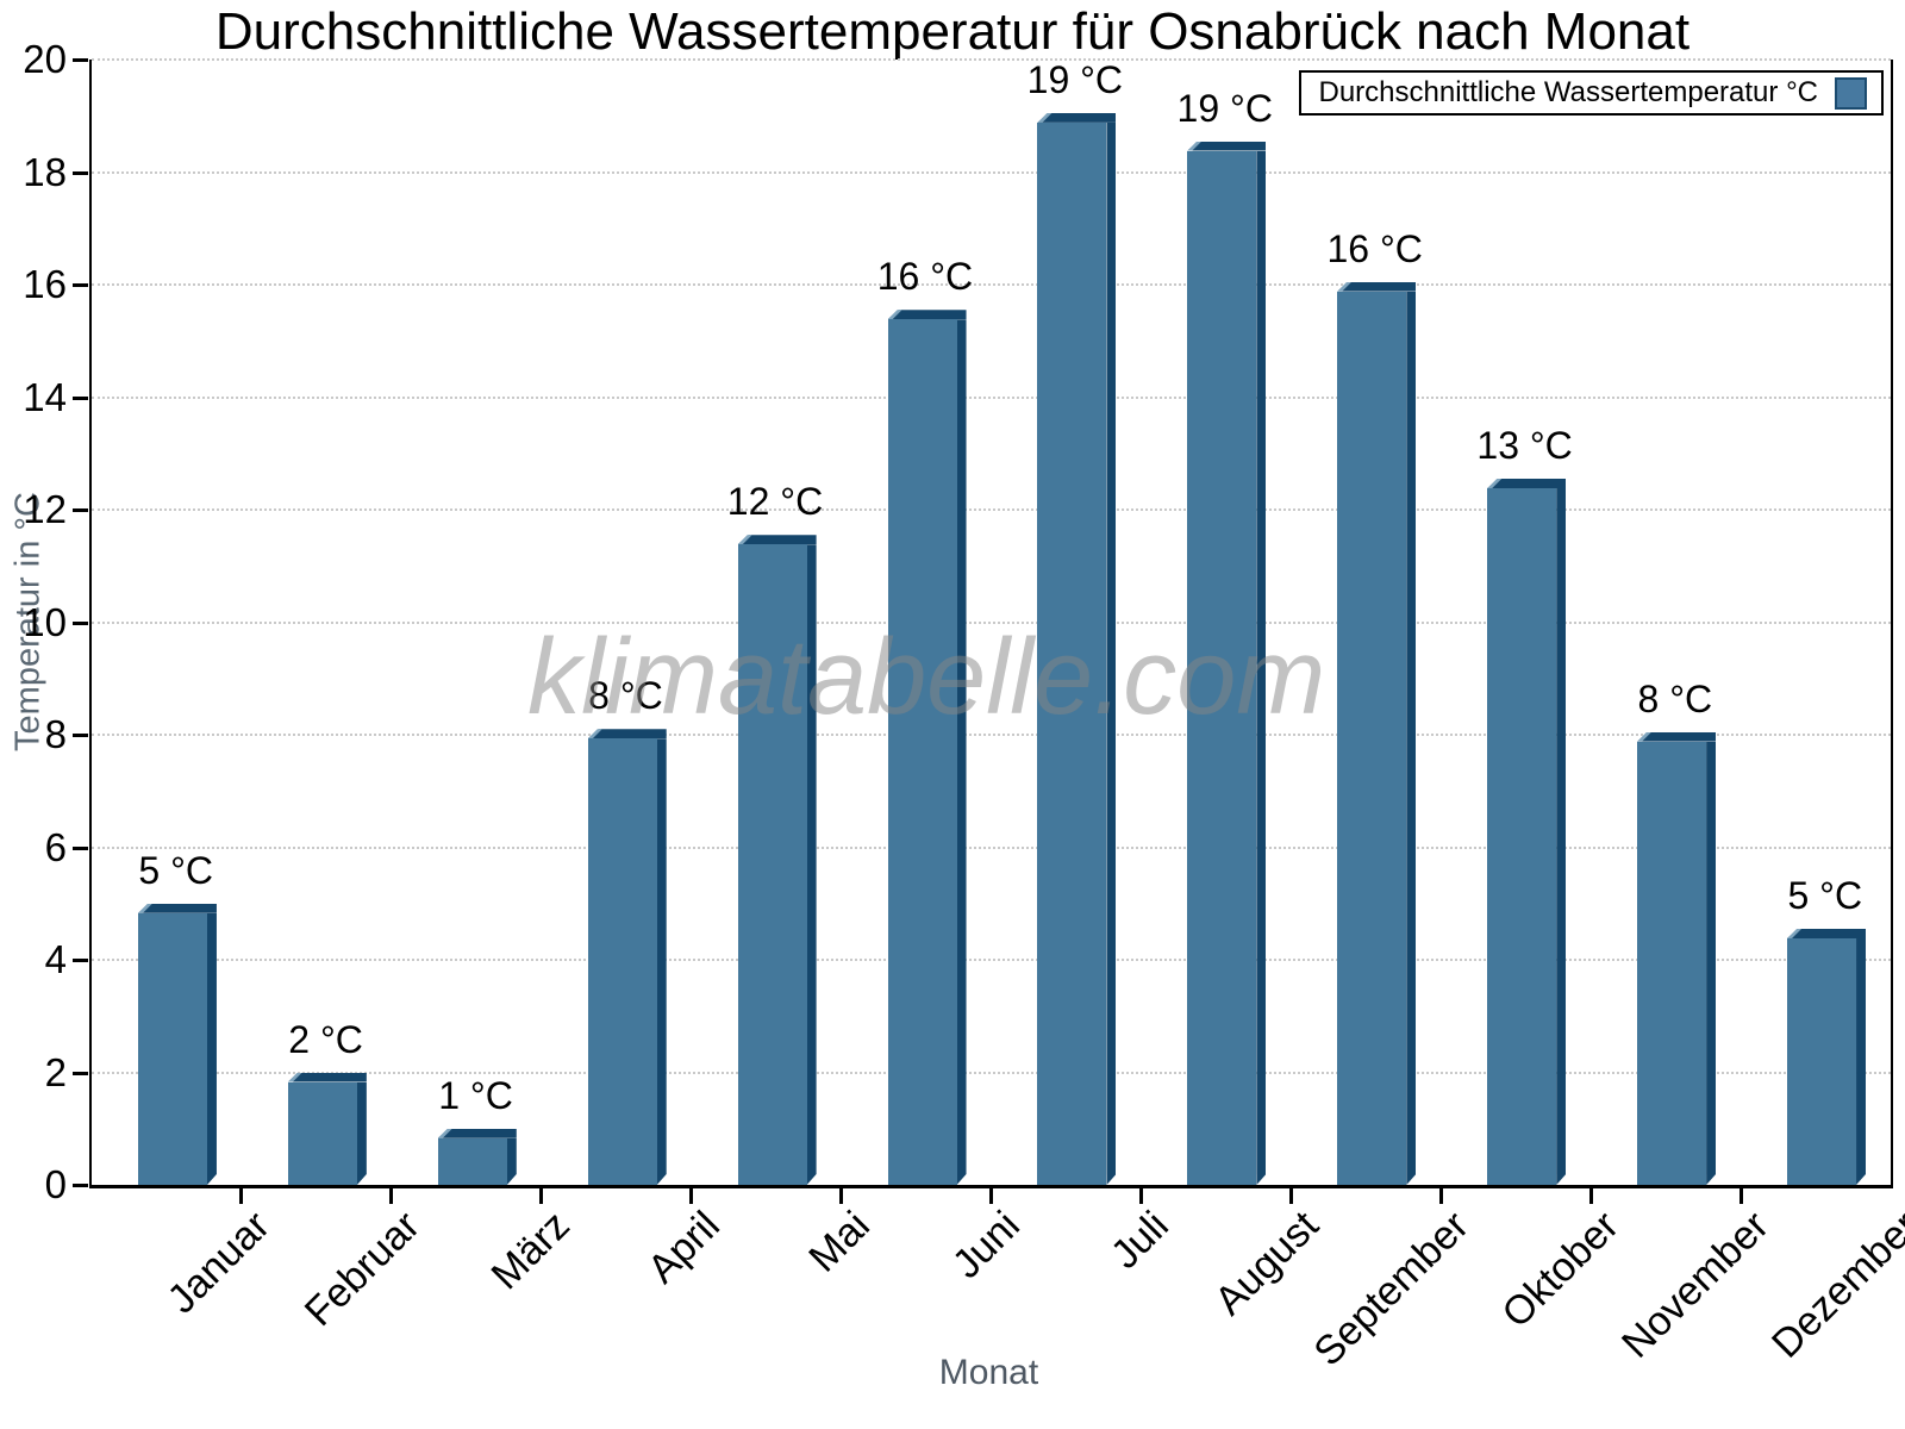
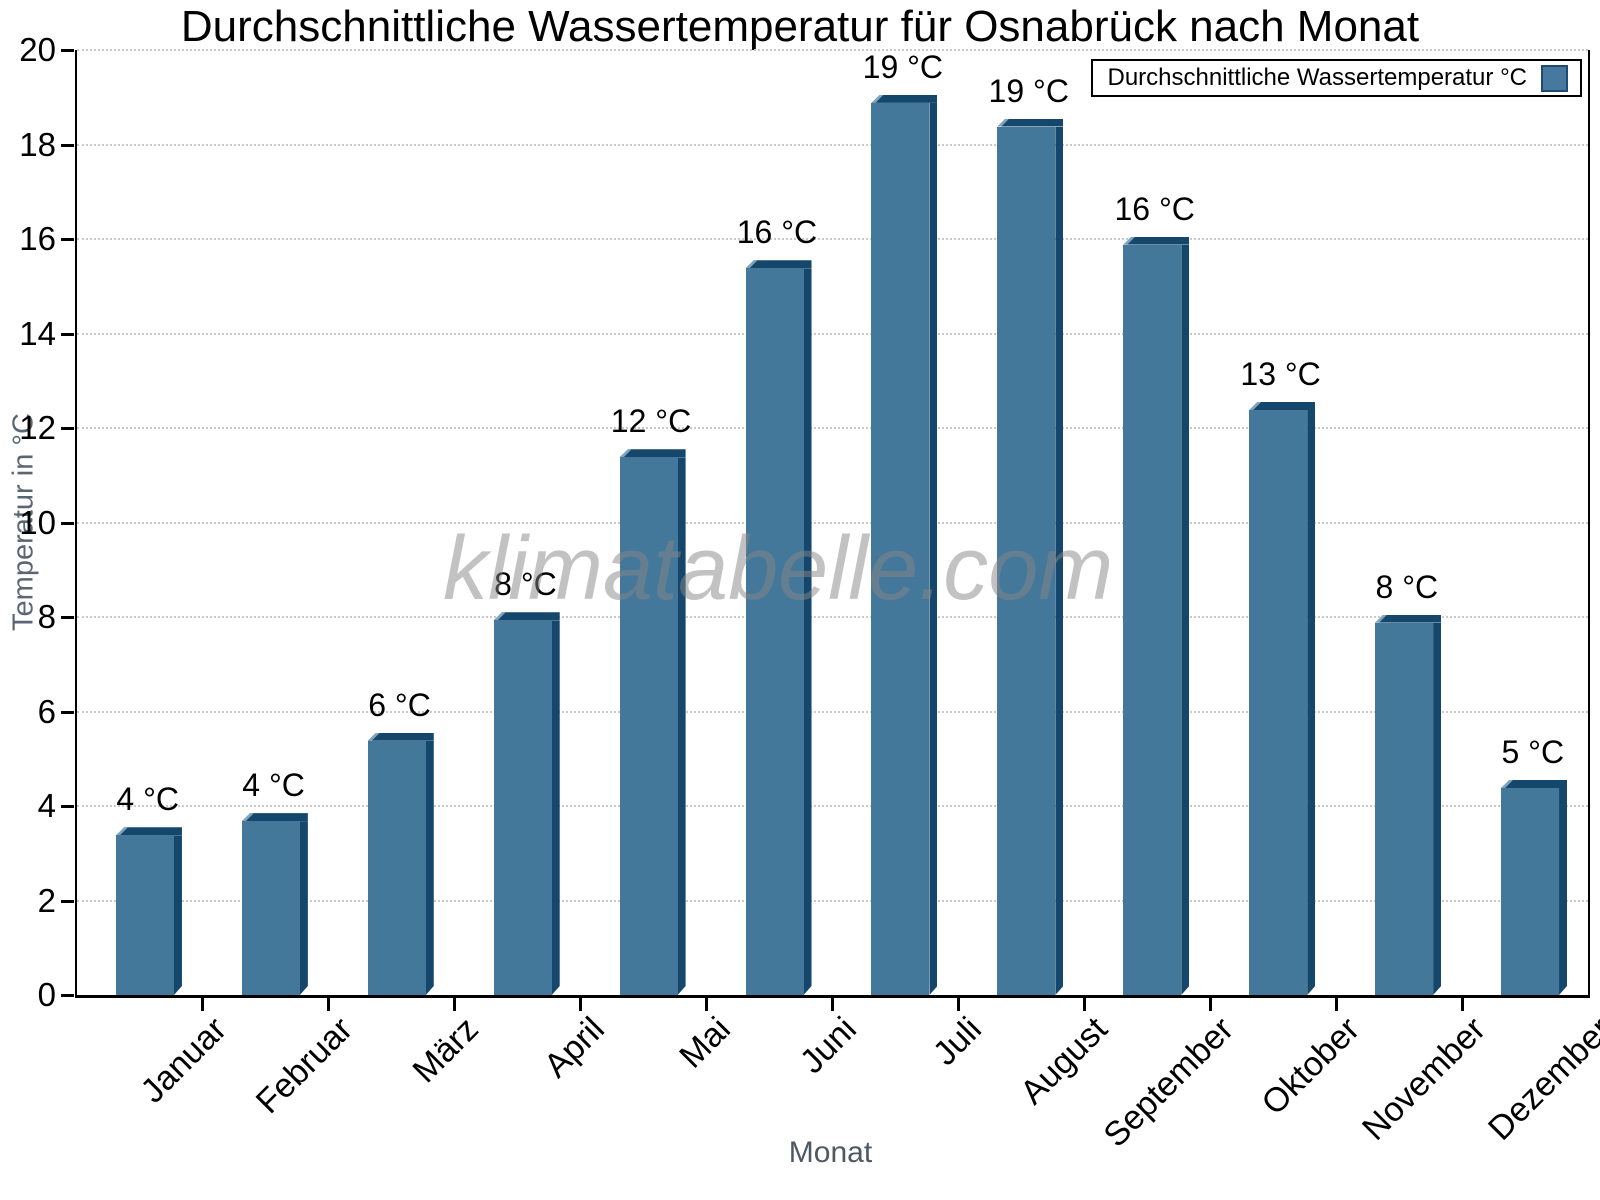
Januar: 5 -> 4
Februar: 2 -> 4
März: 1 -> 6
